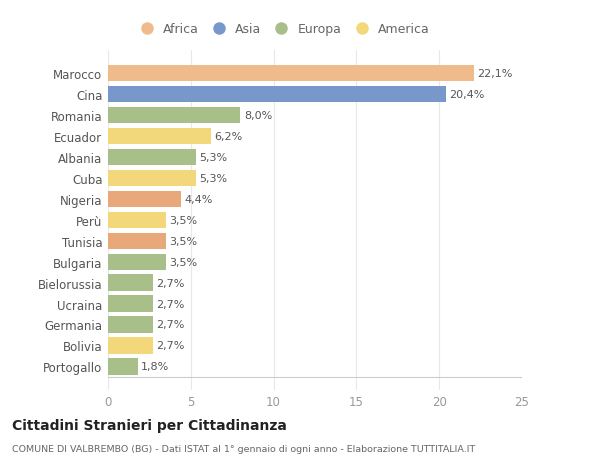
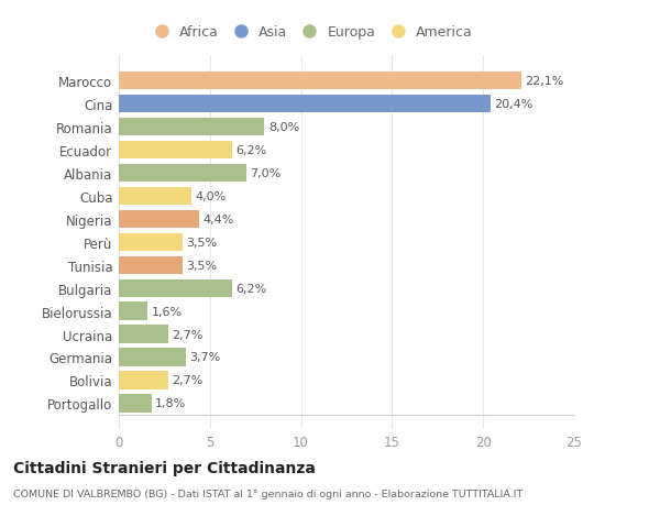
Albania: 5,3% -> 7,0%
Cuba: 5,3% -> 4,0%
Bulgaria: 3,5% -> 6,2%
Bielorussia: 2,7% -> 1,6%
Germania: 2,7% -> 3,7%
